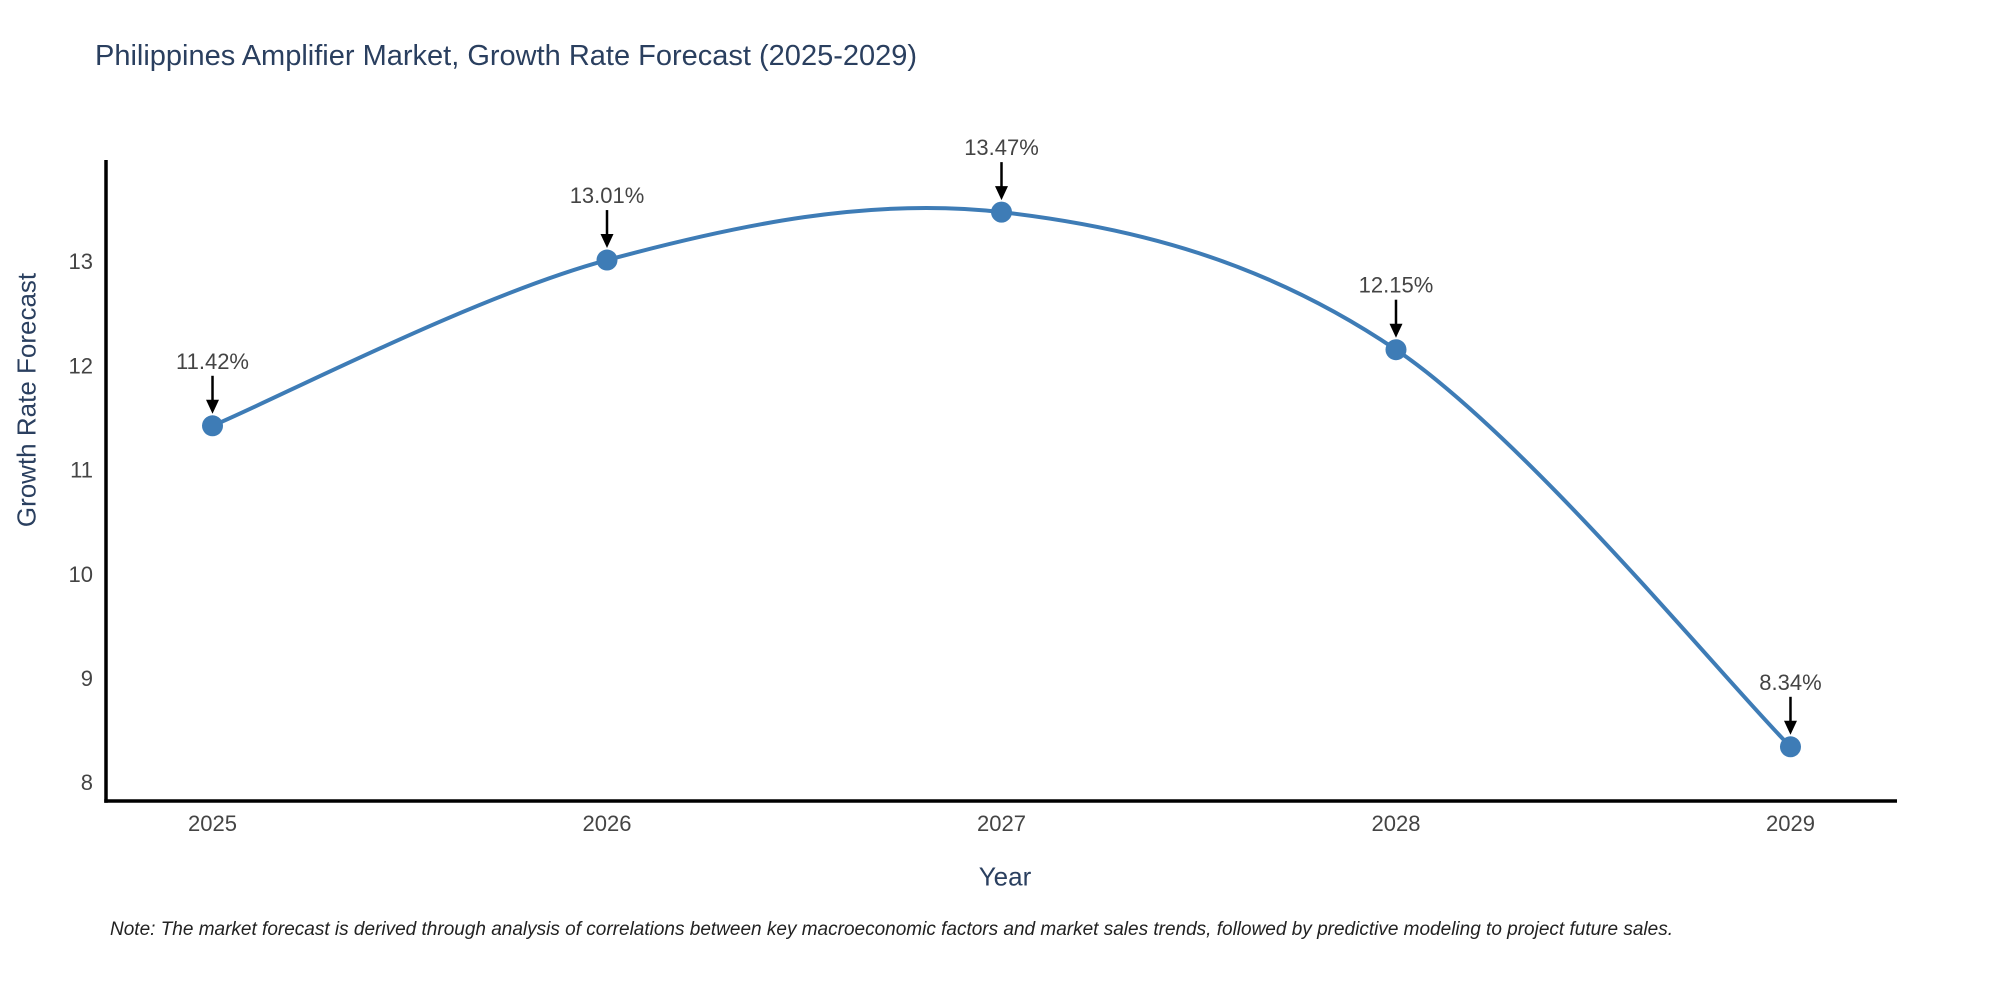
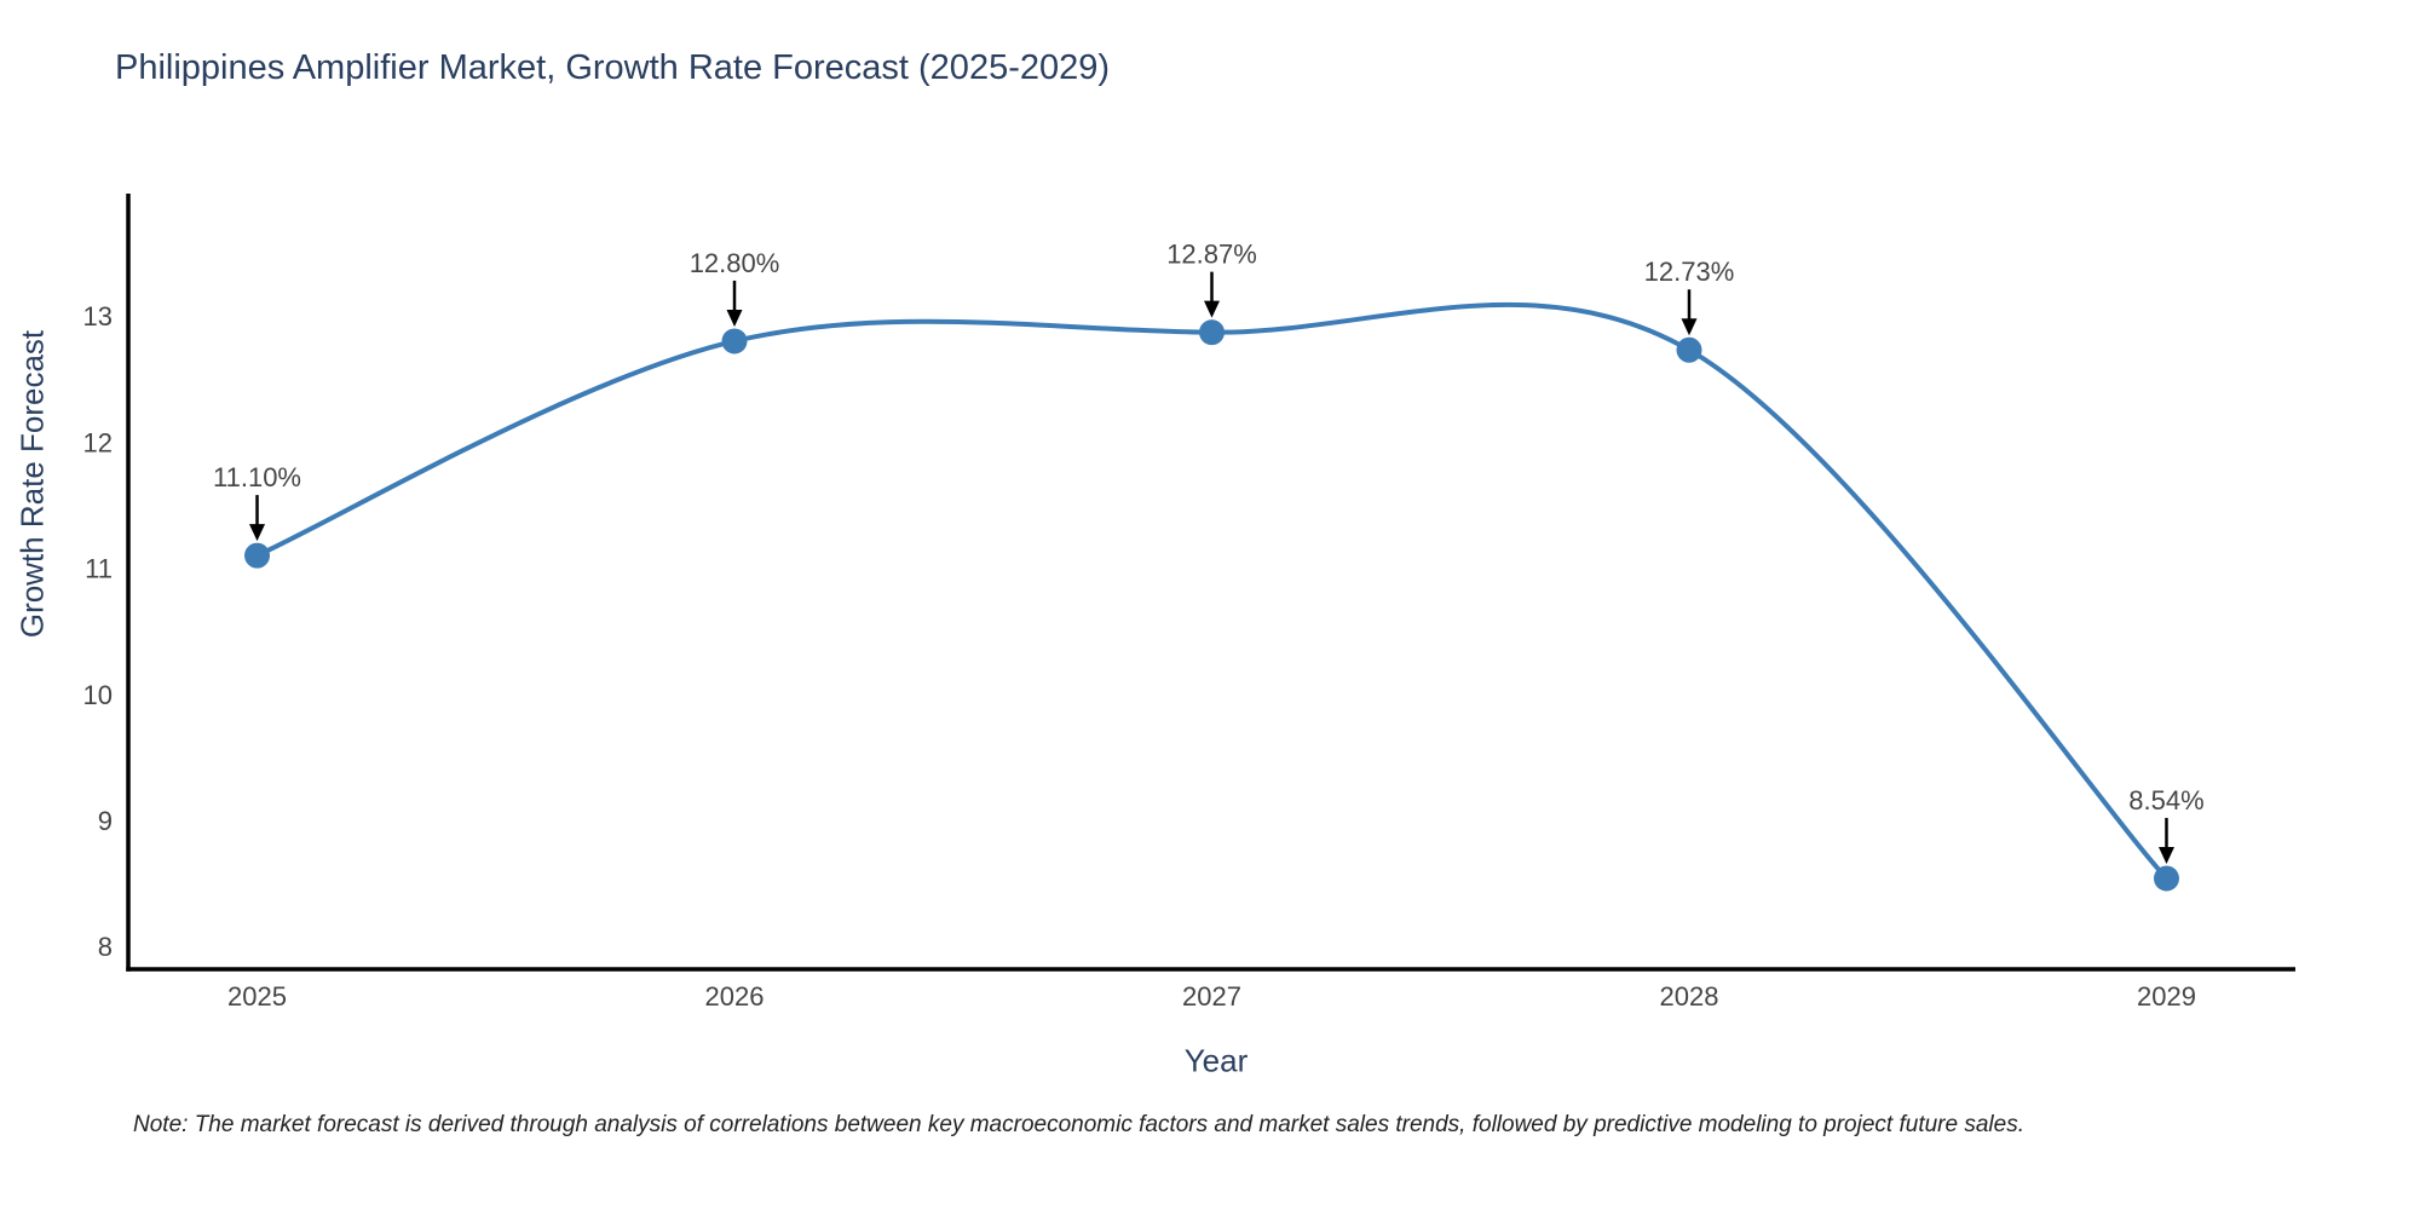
2025: 11.42% -> 11.10%
2026: 13.01% -> 12.80%
2027: 13.47% -> 12.87%
2028: 12.15% -> 12.73%
2029: 8.34% -> 8.54%
